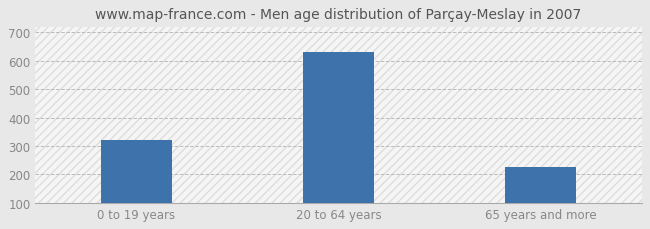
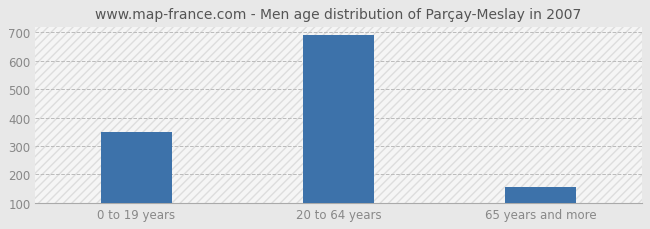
0 to 19 years: 320 -> 350
20 to 64 years: 630 -> 690
65 years and more: 225 -> 155
